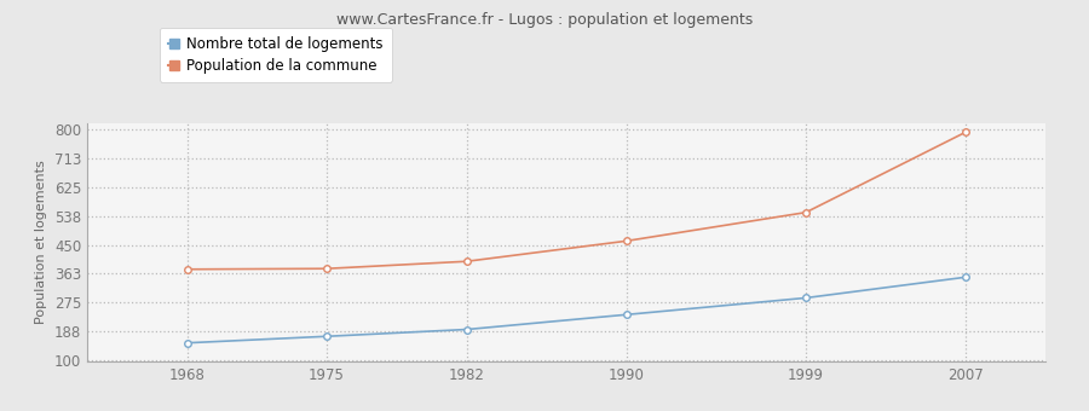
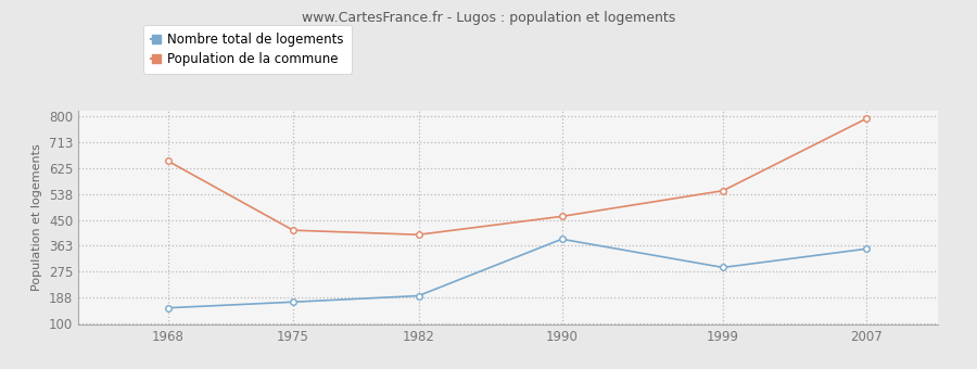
Population de la commune/1968: 376 -> 650
Population de la commune/1975: 378 -> 415
Nombre total de logements/1990: 238 -> 385
